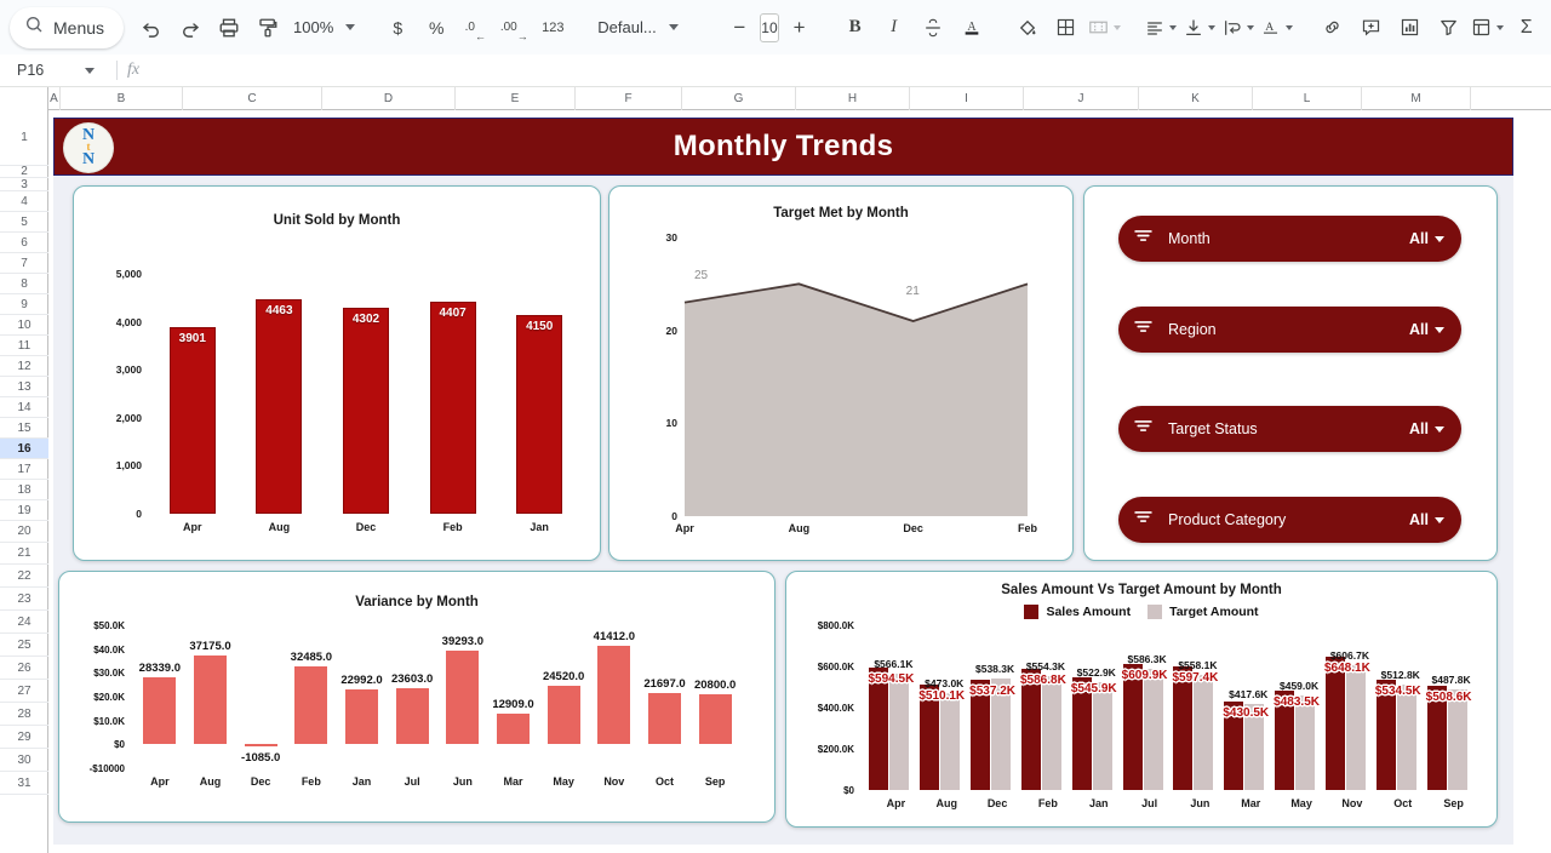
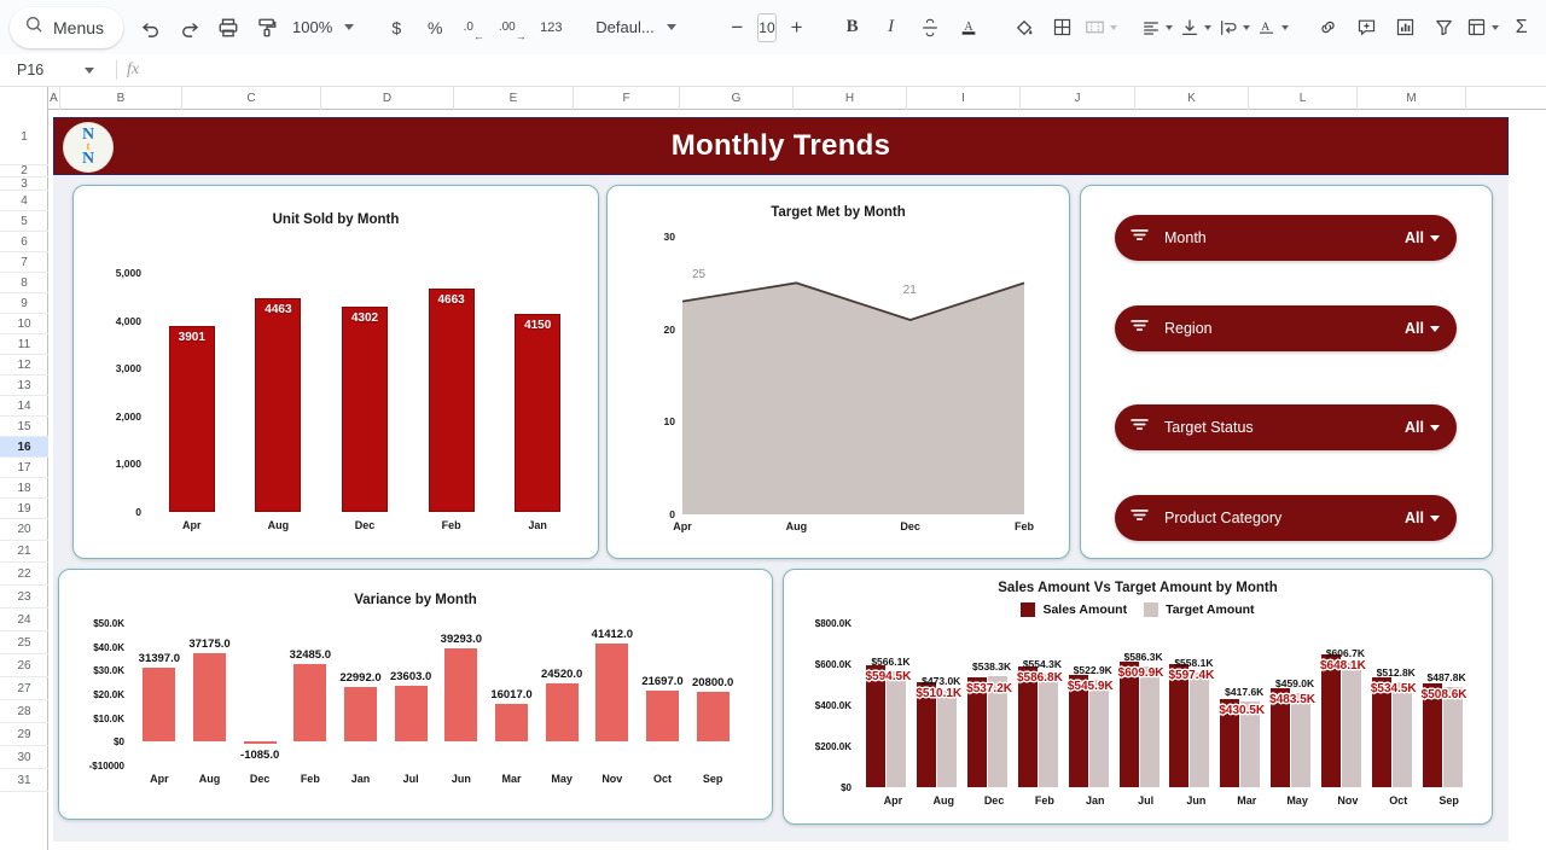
Unit Sold by Month/Feb: 4407 -> 4663
Variance by Month/Apr: 28339.0 -> 31397.0
Variance by Month/Mar: 12909.0 -> 16017.0
